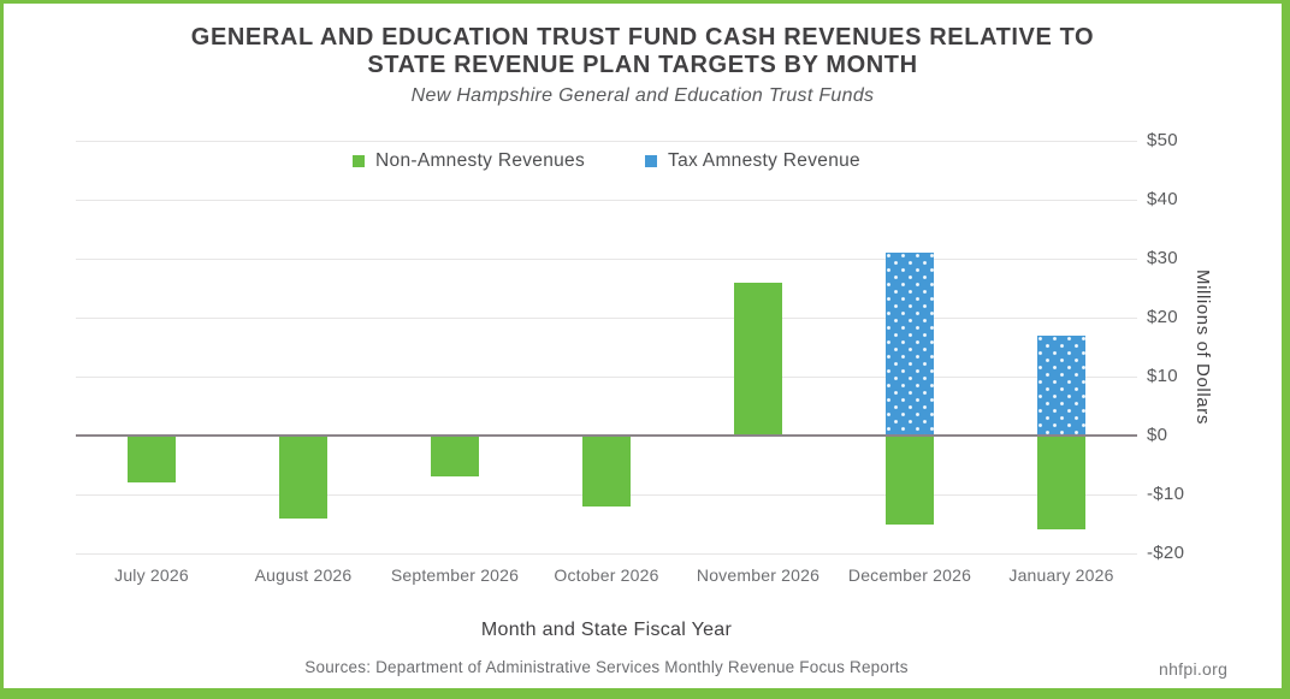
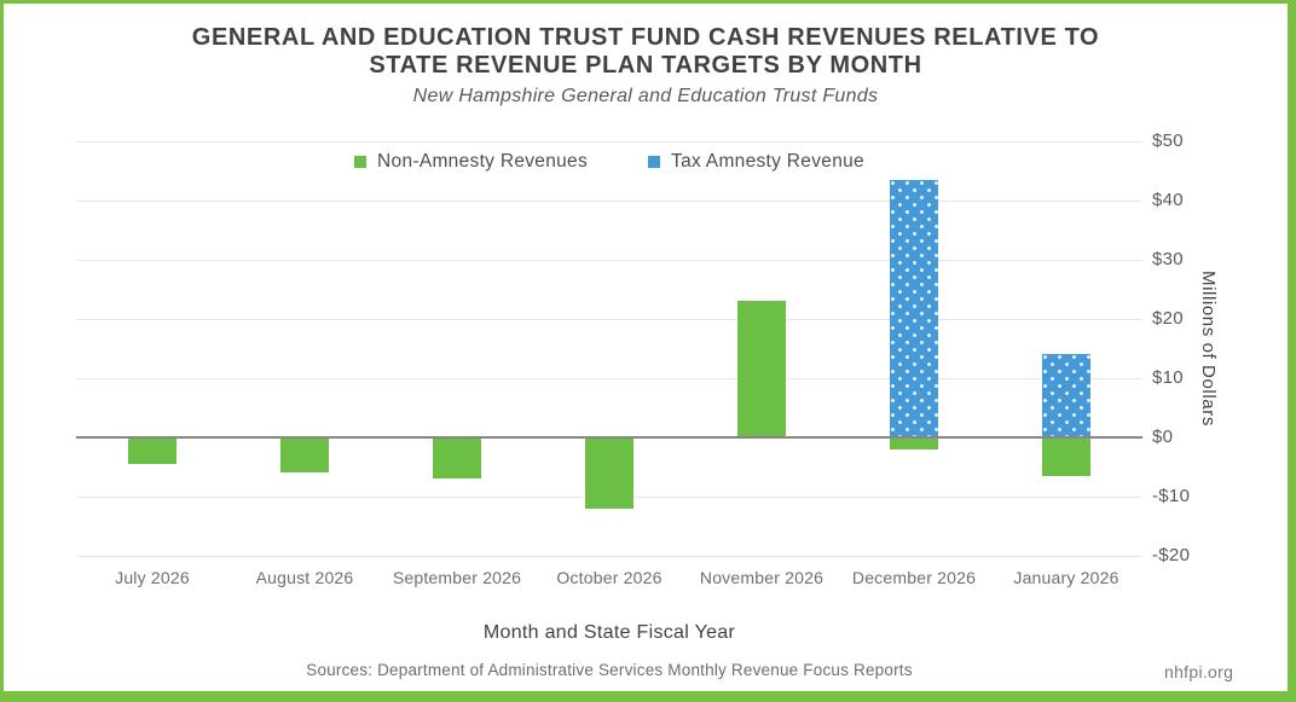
Non-Amnesty Revenues/July 2026: -$8 -> -$4
Non-Amnesty Revenues/August 2026: -$14 -> -$6
Non-Amnesty Revenues/November 2026: $26 -> $23
Non-Amnesty Revenues/December 2026: -$15 -> -$2
Tax Amnesty Revenue/December 2026: $31 -> $44
Non-Amnesty Revenues/January 2026: -$16 -> -$6
Tax Amnesty Revenue/January 2026: $17 -> $14
